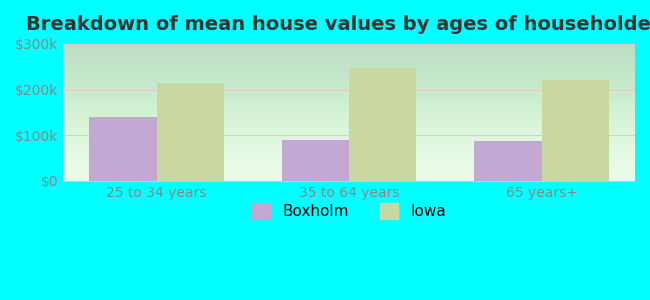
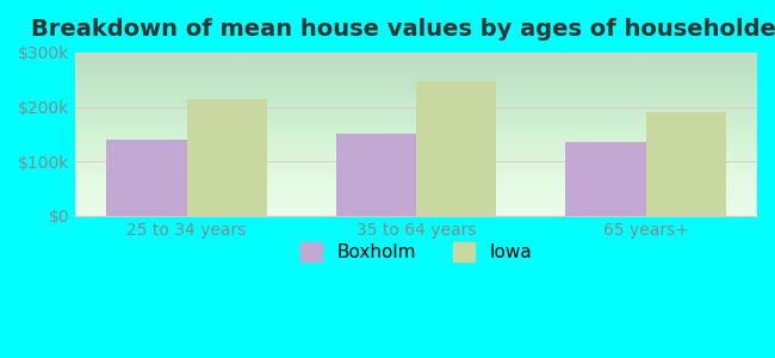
Boxholm/35 to 64 years: $90k -> $150k
Boxholm/65 years+: $88k -> $135k
Iowa/65 years+: $222k -> $190k
